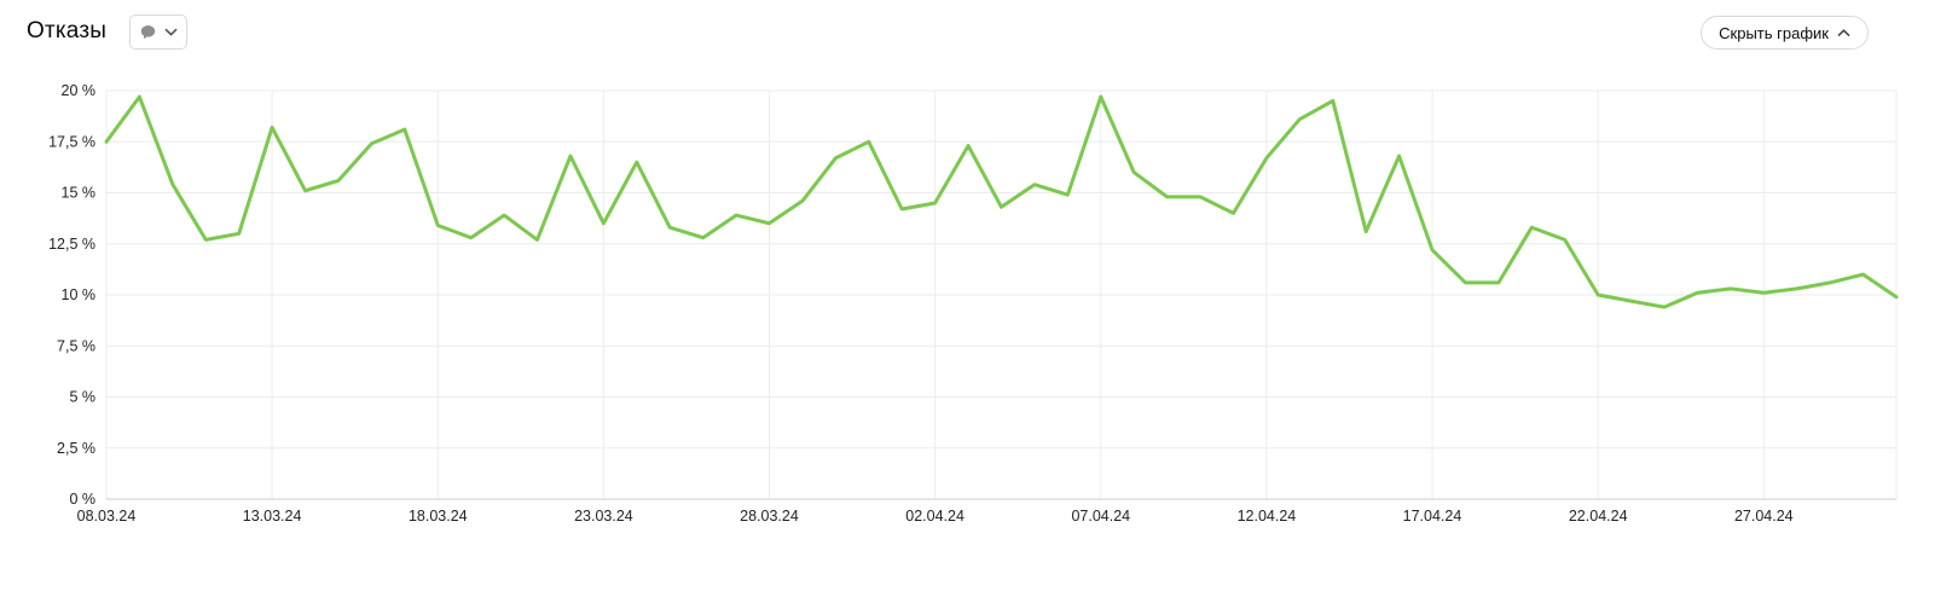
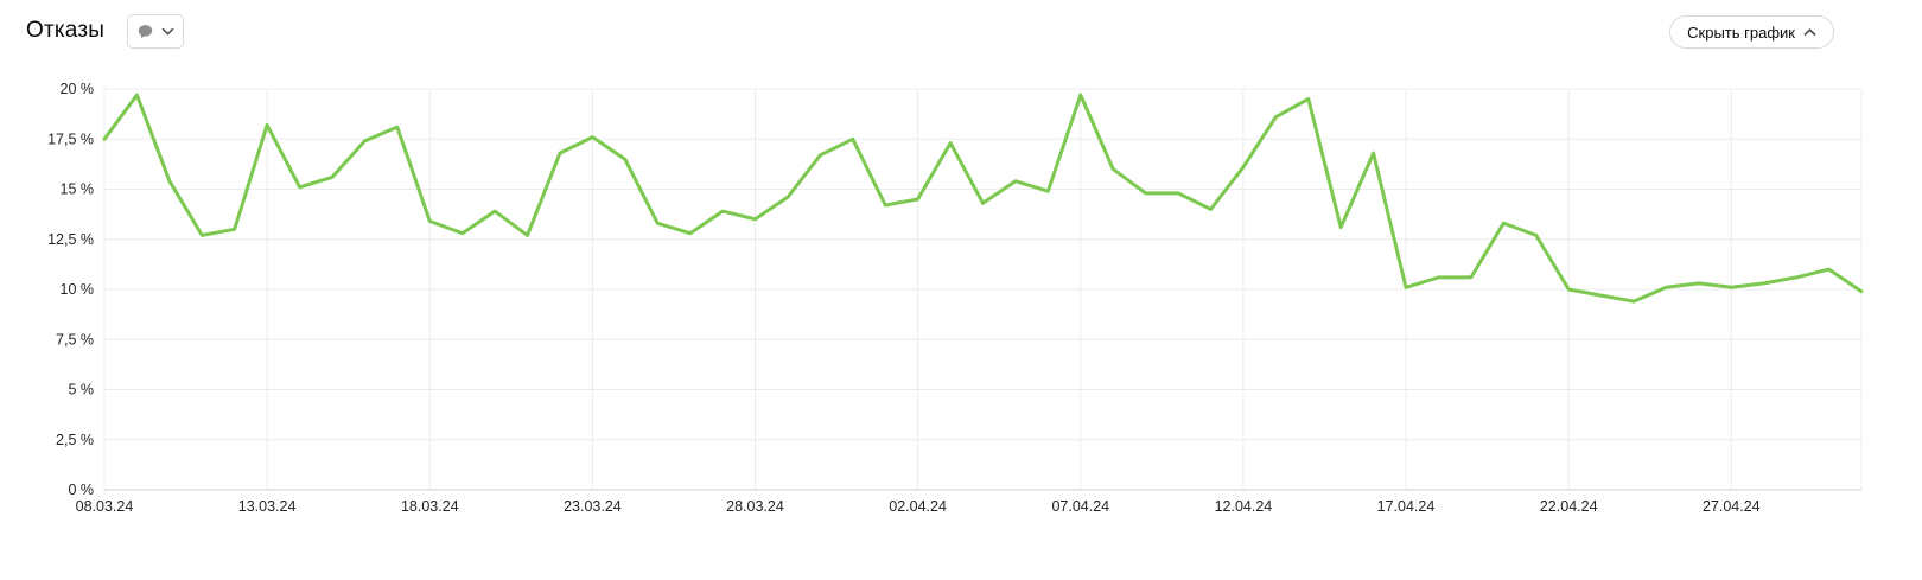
23.03.24: 13.5% -> 17.6%
12.04.24: 16.7% -> 16.1%
17.04.24: 12.2% -> 10.1%
